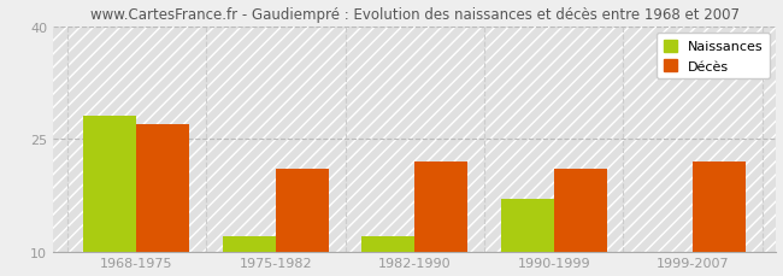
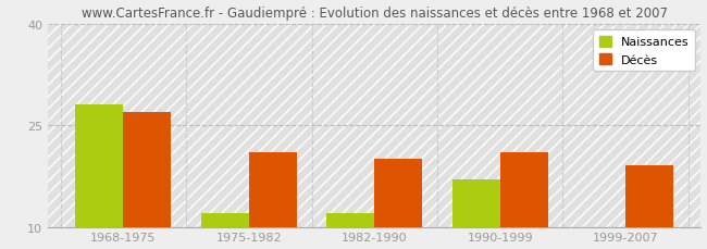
Décès/1982-1990: 22 -> 20
Décès/1999-2007: 22 -> 19
